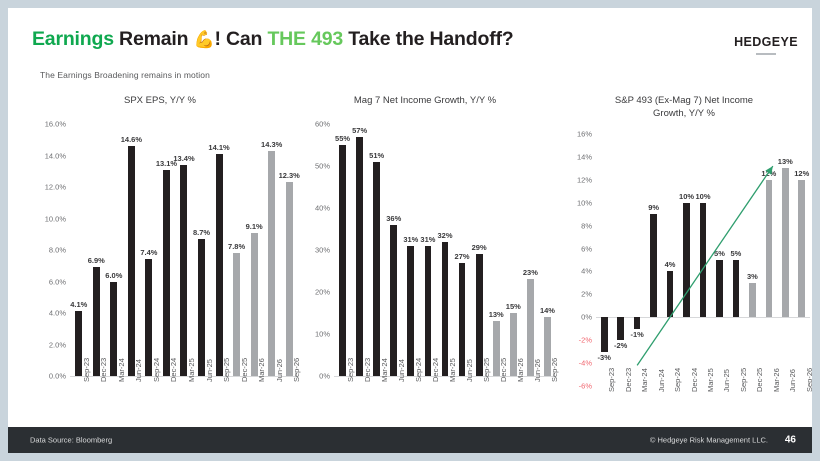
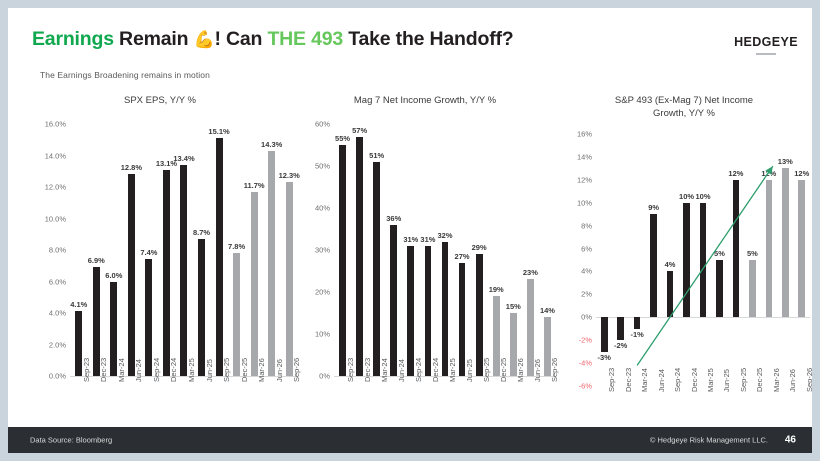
SPX EPS, Y/Y %/Jun-24: 14.6% -> 12.8%
SPX EPS, Y/Y %/Sep-25: 14.1% -> 15.1%
SPX EPS, Y/Y %/Mar-26: 9.1% -> 11.7%
Mag 7 Net Income Growth, Y/Y %/Dec-25: 13% -> 19%
S&P 493 (Ex-Mag 7) Net Income Growth, Y/Y %/Sep-25: 5% -> 12%
S&P 493 (Ex-Mag 7) Net Income Growth, Y/Y %/Dec-25: 3% -> 5%
